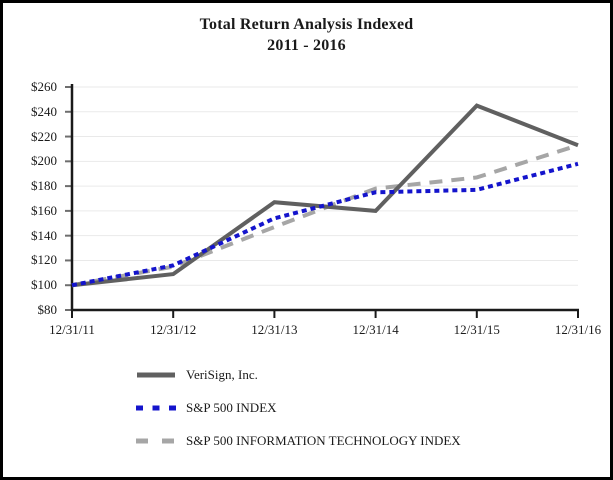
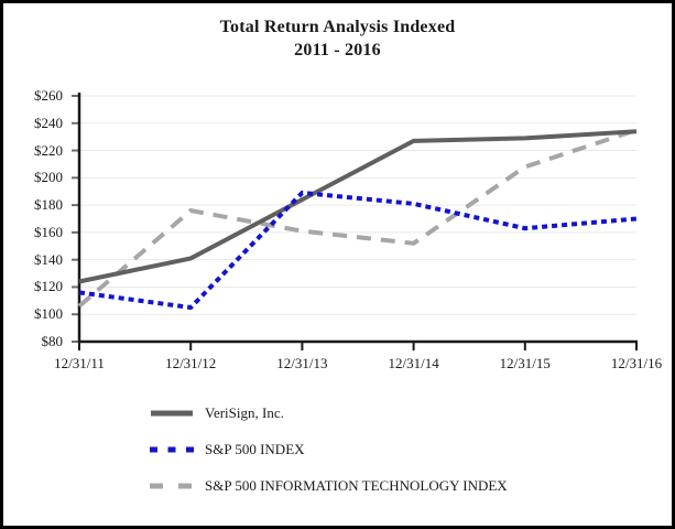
VeriSign, Inc./12/31/11: $100 -> $124
S&P 500 INDEX/12/31/11: $100 -> $116
S&P 500 INFORMATION TECHNOLOGY INDEX/12/31/11: $100 -> $106
VeriSign, Inc./12/31/12: $109 -> $141
S&P 500 INDEX/12/31/12: $116 -> $105
S&P 500 INFORMATION TECHNOLOGY INDEX/12/31/12: $115 -> $176
VeriSign, Inc./12/31/13: $167 -> $184
S&P 500 INDEX/12/31/13: $154 -> $189
S&P 500 INFORMATION TECHNOLOGY INDEX/12/31/13: $147 -> $161
VeriSign, Inc./12/31/14: $160 -> $227
S&P 500 INDEX/12/31/14: $175 -> $181
S&P 500 INFORMATION TECHNOLOGY INDEX/12/31/14: $178 -> $152
VeriSign, Inc./12/31/15: $245 -> $229
S&P 500 INDEX/12/31/15: $177 -> $163
S&P 500 INFORMATION TECHNOLOGY INDEX/12/31/15: $187 -> $208
VeriSign, Inc./12/31/16: $213 -> $234
S&P 500 INDEX/12/31/16: $198 -> $170
S&P 500 INFORMATION TECHNOLOGY INDEX/12/31/16: $213 -> $235
